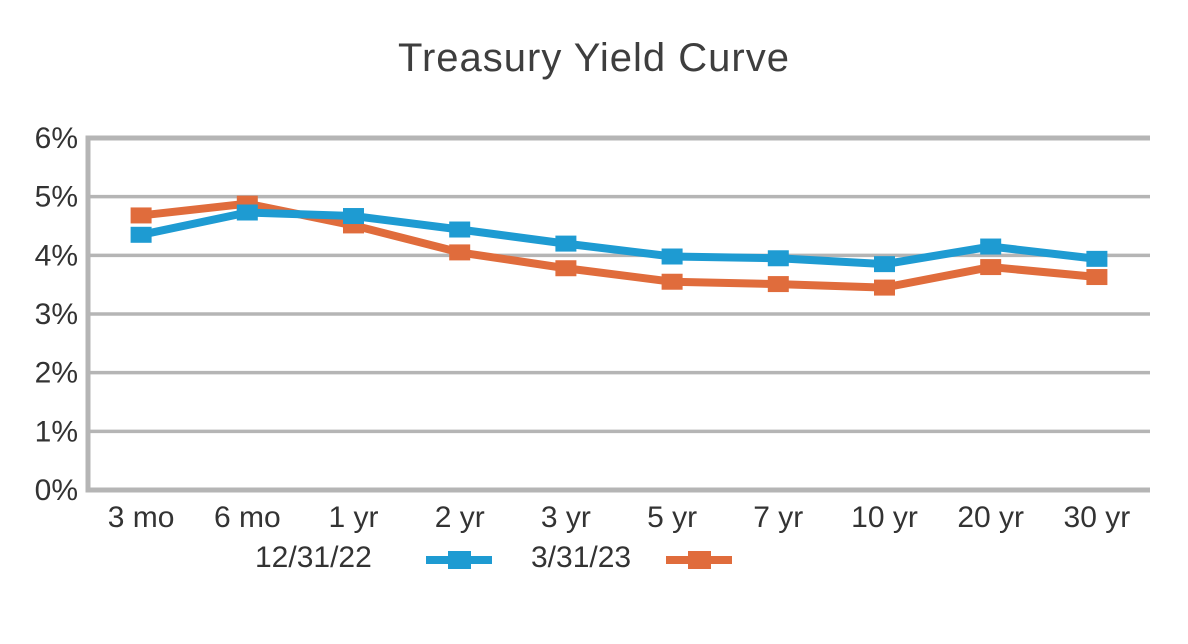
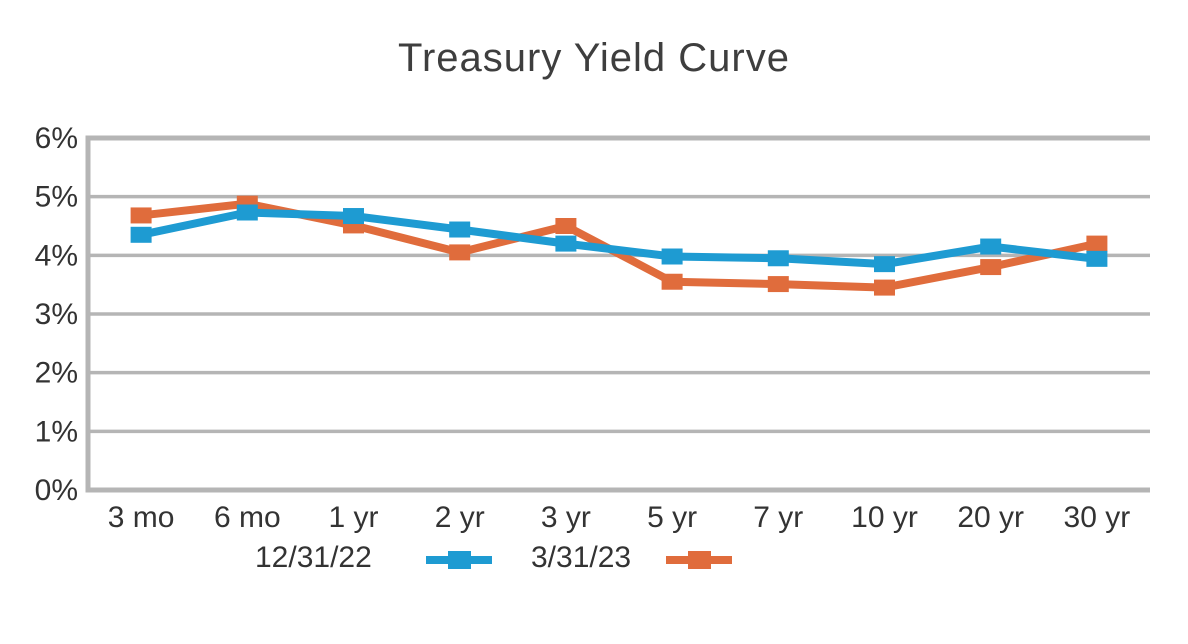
3/31/23/3 yr: 3.8% -> 4.5%
3/31/23/30 yr: 3.6% -> 4.2%
